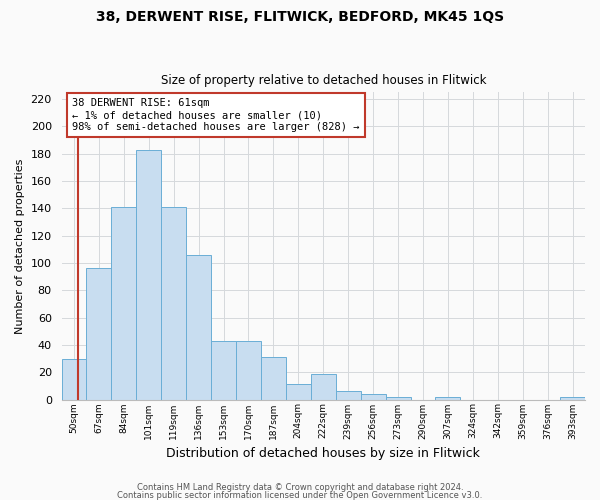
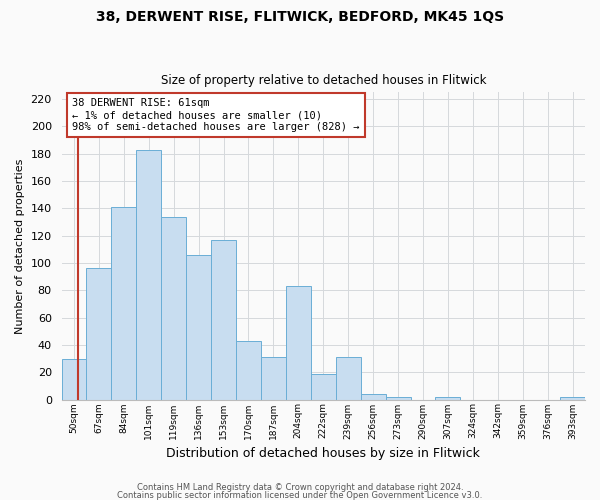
119sqm: 141 -> 134
153sqm: 43 -> 117
204sqm: 11 -> 83
239sqm: 6 -> 31
